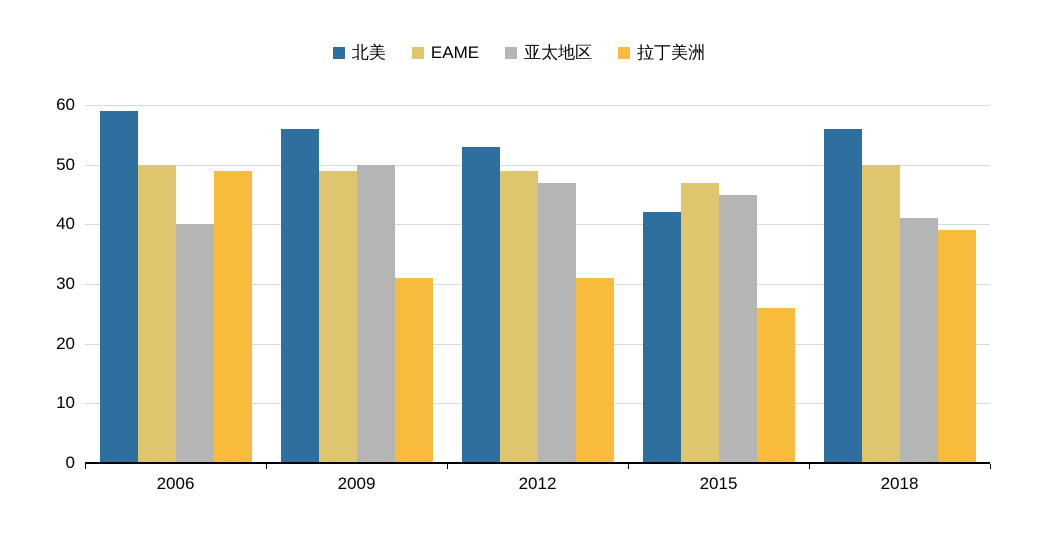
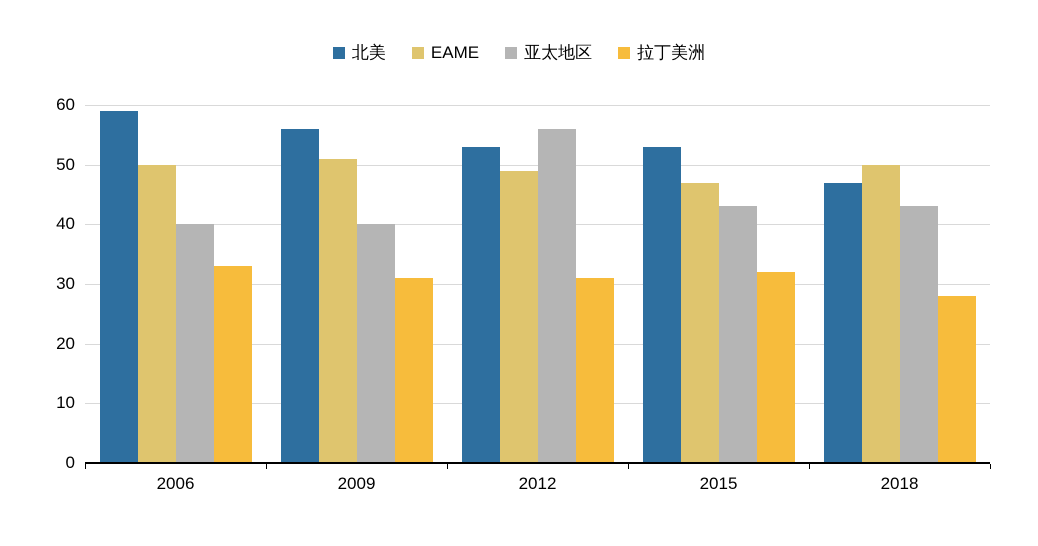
拉丁美洲/2006: 49 -> 33
EAME/2009: 49 -> 51
亚太地区/2009: 50 -> 40
亚太地区/2012: 47 -> 56
北美/2015: 42 -> 53
亚太地区/2015: 45 -> 43
拉丁美洲/2015: 26 -> 32
北美/2018: 56 -> 47
亚太地区/2018: 41 -> 43
拉丁美洲/2018: 39 -> 28
